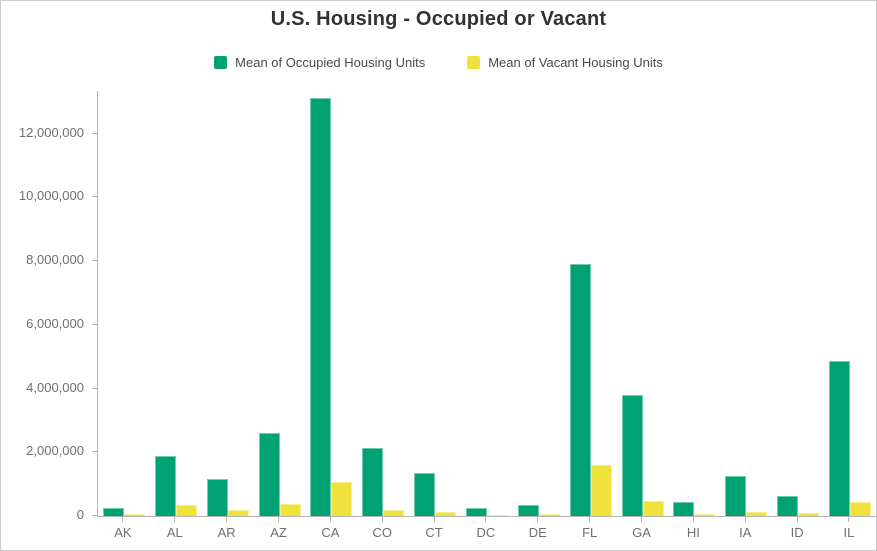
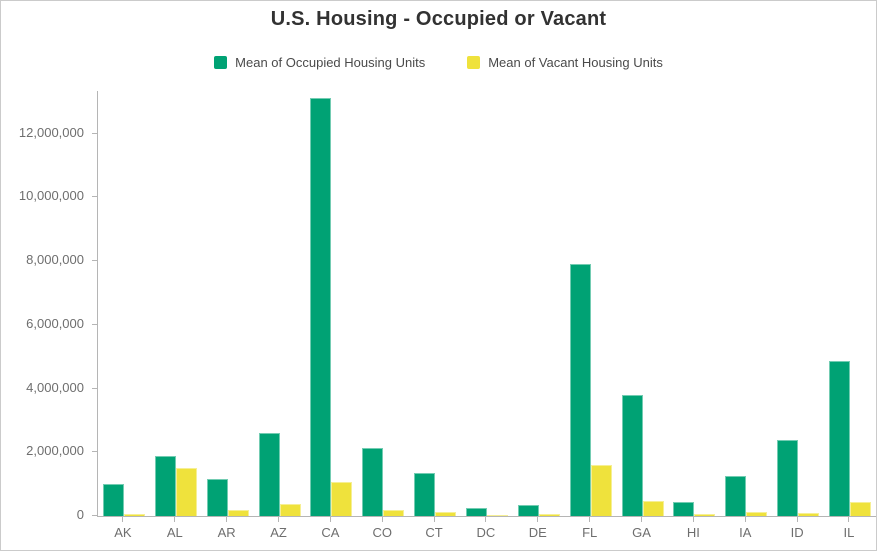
Mean of Occupied Housing Units/AK: 200000 -> 1000000
Mean of Vacant Housing Units/AL: 400000 -> 1500000
Mean of Occupied Housing Units/ID: 600000 -> 2400000
